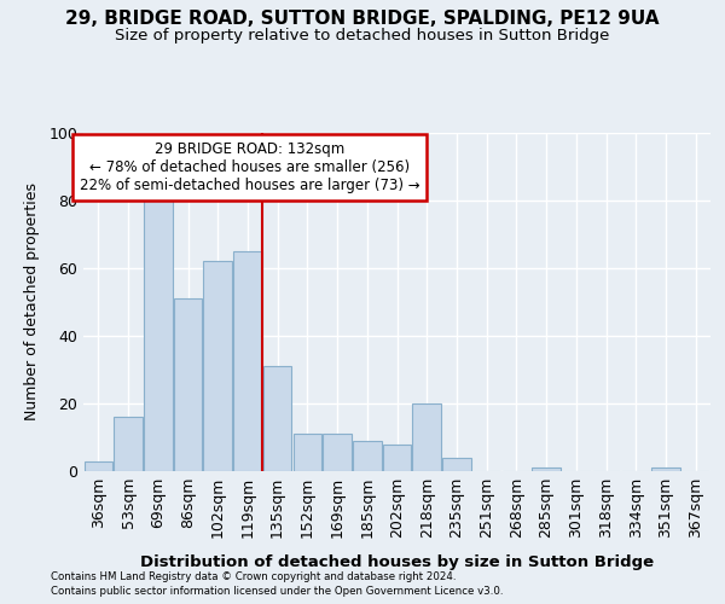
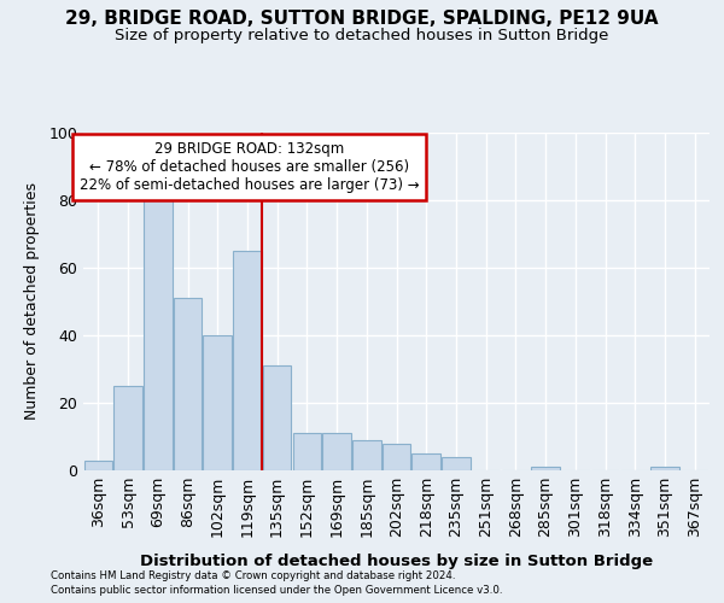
53sqm: 16 -> 25
102sqm: 62 -> 40
218sqm: 20 -> 5
